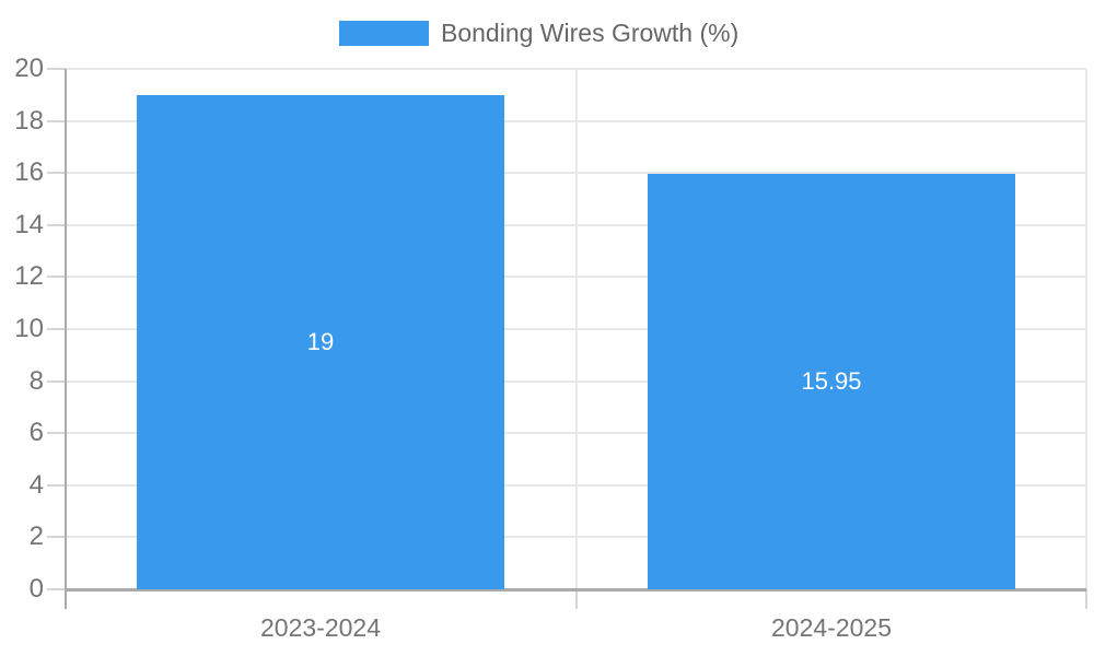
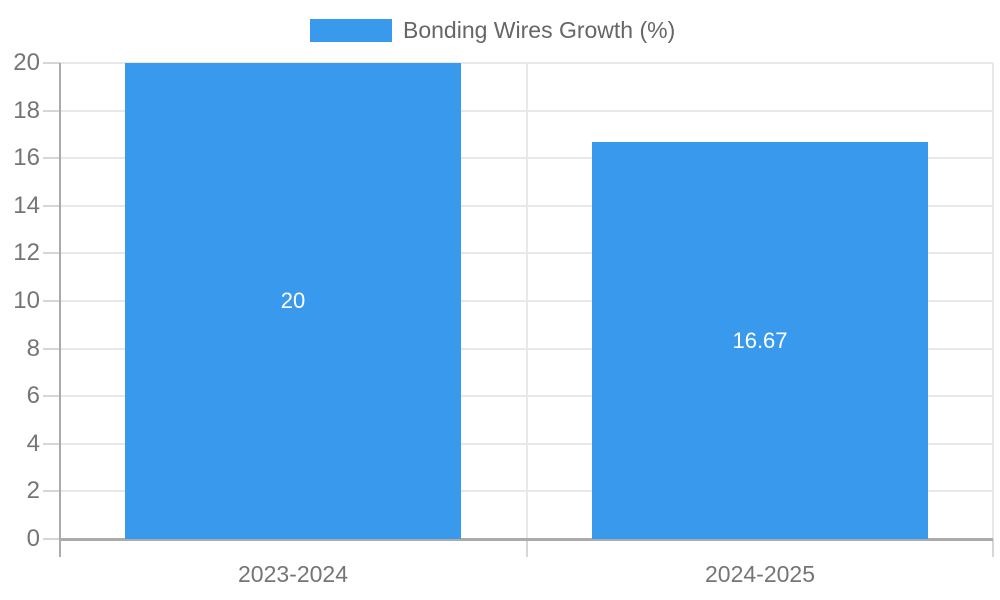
2023-2024: 19 -> 20
2024-2025: 15.95 -> 16.67
